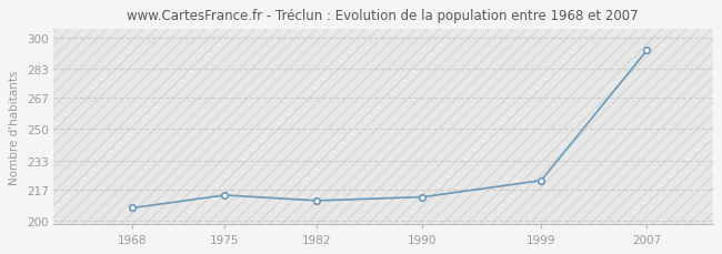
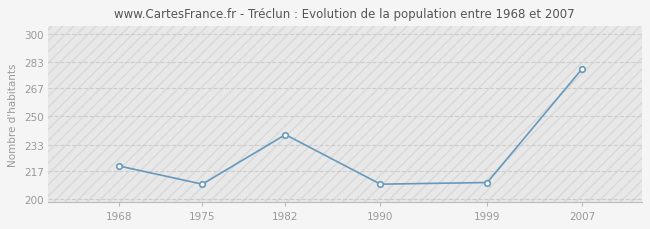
1968: 207 -> 220
1975: 214 -> 209
1982: 211 -> 239
1990: 213 -> 209
1999: 222 -> 210
2007: 293 -> 279
